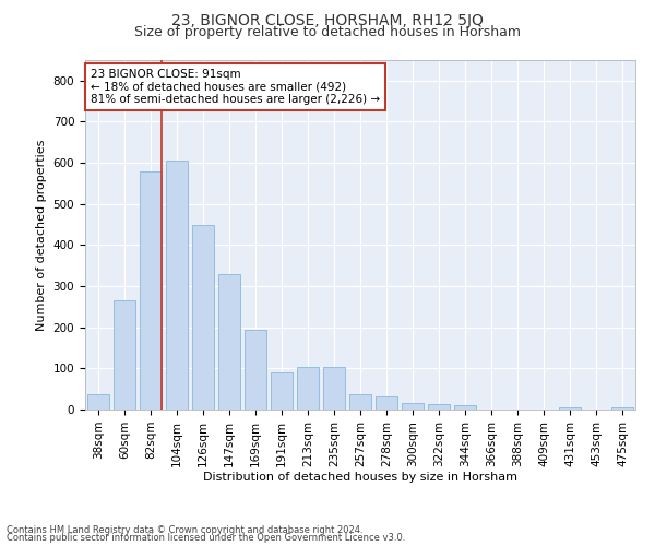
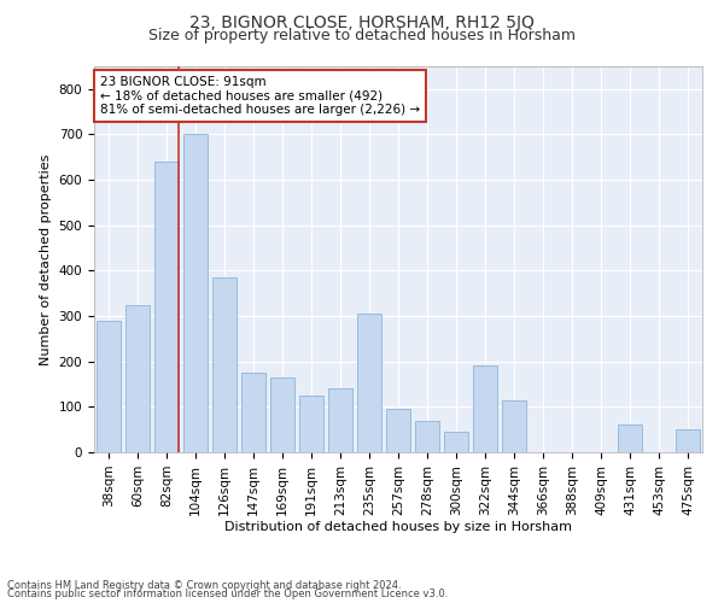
38sqm: 38 -> 290
60sqm: 265 -> 325
82sqm: 580 -> 640
104sqm: 605 -> 700
126sqm: 450 -> 385
147sqm: 330 -> 175
169sqm: 195 -> 165
191sqm: 90 -> 125
213sqm: 103 -> 140
235sqm: 103 -> 305
257sqm: 37 -> 95
278sqm: 32 -> 70
300sqm: 17 -> 45
322sqm: 13 -> 190
344sqm: 10 -> 115
431sqm: 5 -> 60
475sqm: 5 -> 50
